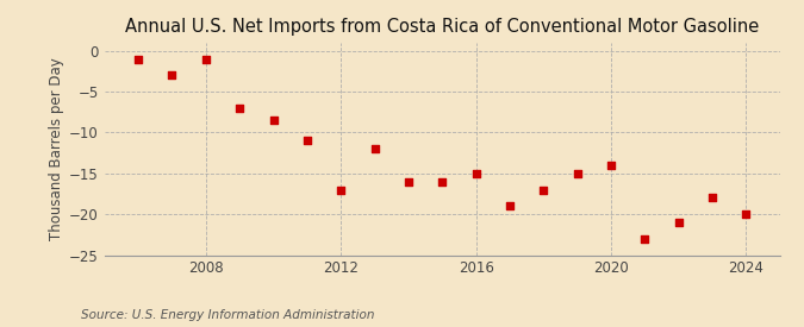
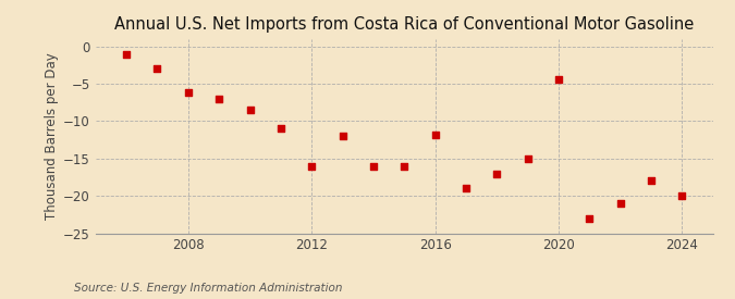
2008: -1.0 -> -6.2
2012: -17.0 -> -16.0
2016: -15.0 -> -11.8
2020: -14.0 -> -4.4
